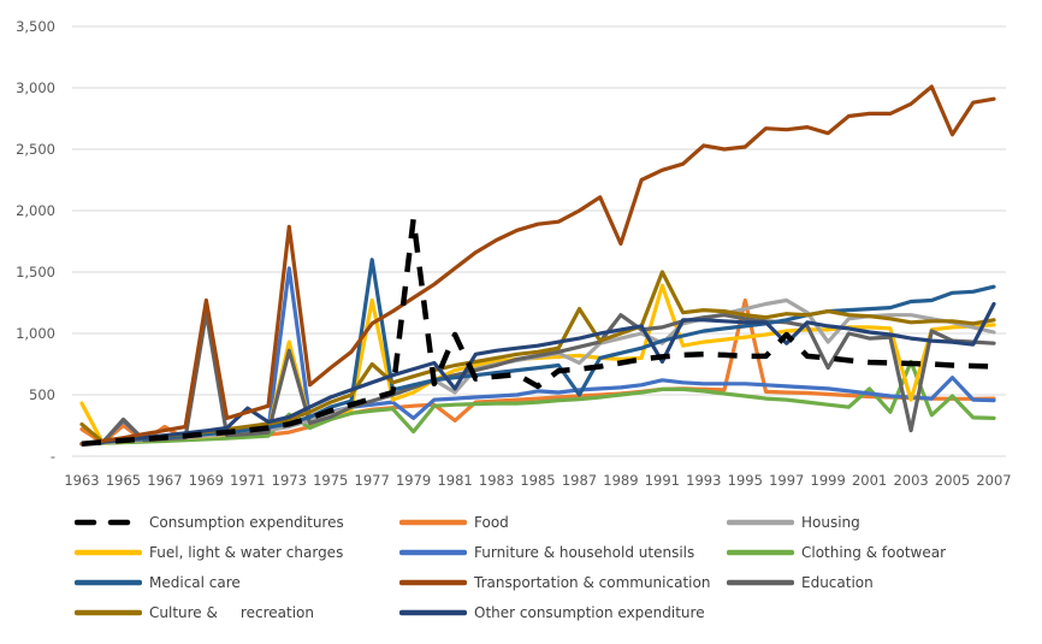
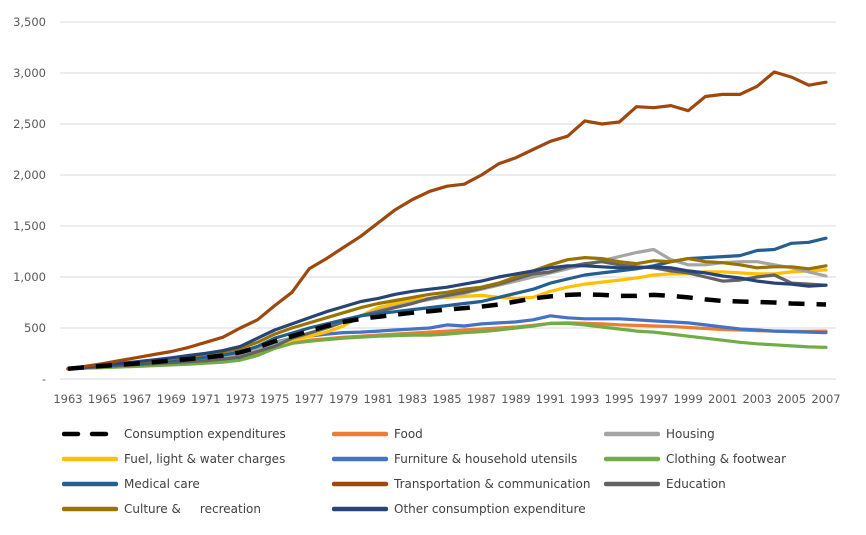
Food/1963: 220 -> 100
Fuel, light & water charges/1963: 430 -> 100
Culture & recreation/1963: 260 -> 100
Food/1965: 250 -> 120
Furniture & household utensils/1965: 290 -> 120
Education/1965: 300 -> 120
Food/1967: 240 -> 130
Transportation & communication/1969: 1270 -> 270
Education/1969: 1170 -> 160
Other consumption expenditure/1971: 390 -> 250
Fuel, light & water charges/1973: 930 -> 230
Furniture & household utensils/1973: 1530 -> 240
Clothing & footwear/1973: 340 -> 180
Transportation & communication/1973: 1870 -> 500
Education/1973: 860 -> 220
Fuel, light & water charges/1977: 1270 -> 420
Medical care/1977: 1600 -> 500
Culture & recreation/1977: 750 -> 550
Consumption expenditures/1979: 1930 -> 560
Furniture & household utensils/1979: 310 -> 460
Clothing & footwear/1979: 200 -> 400
Consumption expenditures/1981: 990 -> 610
Food/1981: 290 -> 430
Housing/1981: 520 -> 670
Other consumption expenditure/1981: 550 -> 790
Consumption expenditures/1985: 570 -> 680
Housing/1987: 760 -> 880
Medical care/1987: 500 -> 760
Culture & recreation/1987: 1200 -> 900
Transportation & communication/1989: 1730 -> 2170
Education/1989: 1150 -> 980
Housing/1991: 920 -> 1040
Fuel, light & water charges/1991: 1390 -> 860
Culture & recreation/1991: 1500 -> 1120
Other consumption expenditure/1991: 770 -> 1090
Food/1995: 1270 -> 530
Consumption expenditures/1997: 990 -> 820
Other consumption expenditure/1997: 920 -> 1100
Housing/1999: 930 -> 1120
Education/1999: 720 -> 1040
Clothing & footwear/2001: 550 -> 380
Fuel, light & water charges/2003: 460 -> 1030
Clothing & footwear/2003: 770 -> 340
Education/2003: 210 -> 1000
Furniture & household utensils/2005: 640 -> 460
Clothing & footwear/2005: 490 -> 320
Transportation & communication/2005: 2620 -> 2960
Other consumption expenditure/2007: 1240 -> 920
